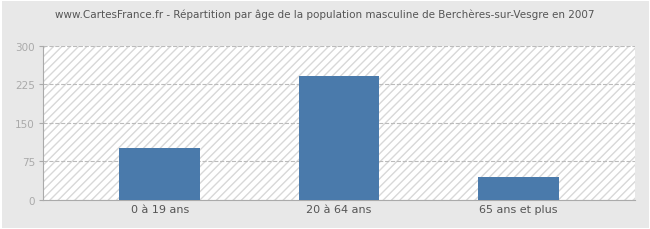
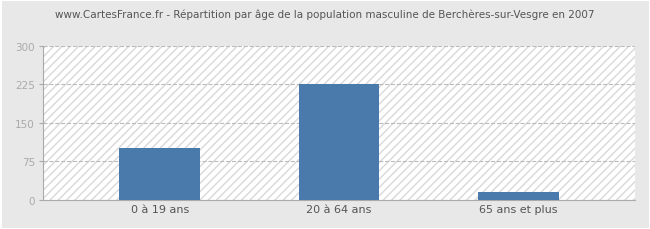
20 à 64 ans: 240 -> 226
65 ans et plus: 45 -> 16
